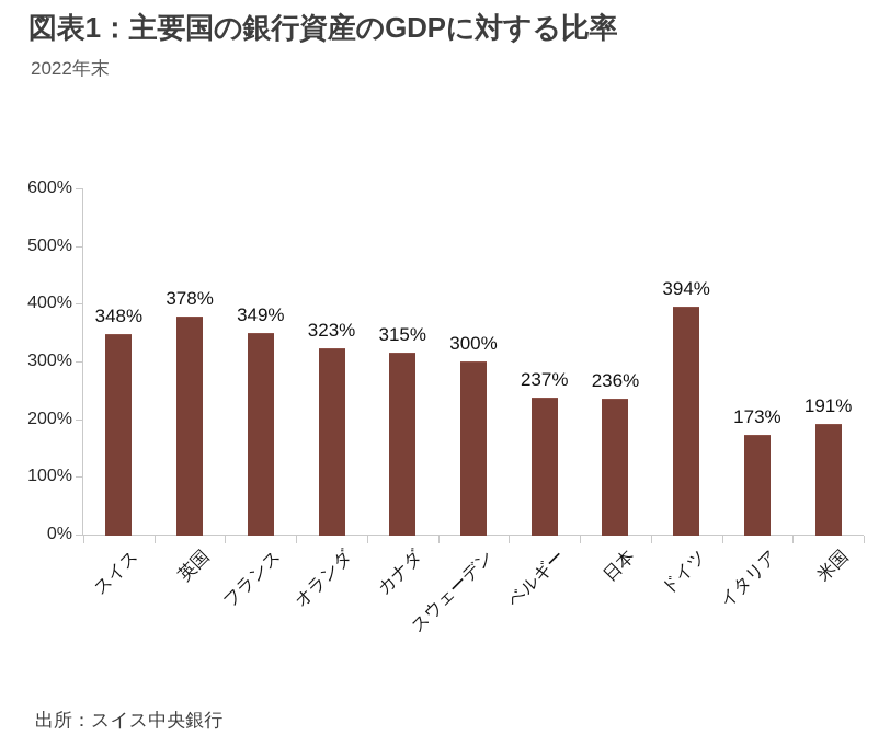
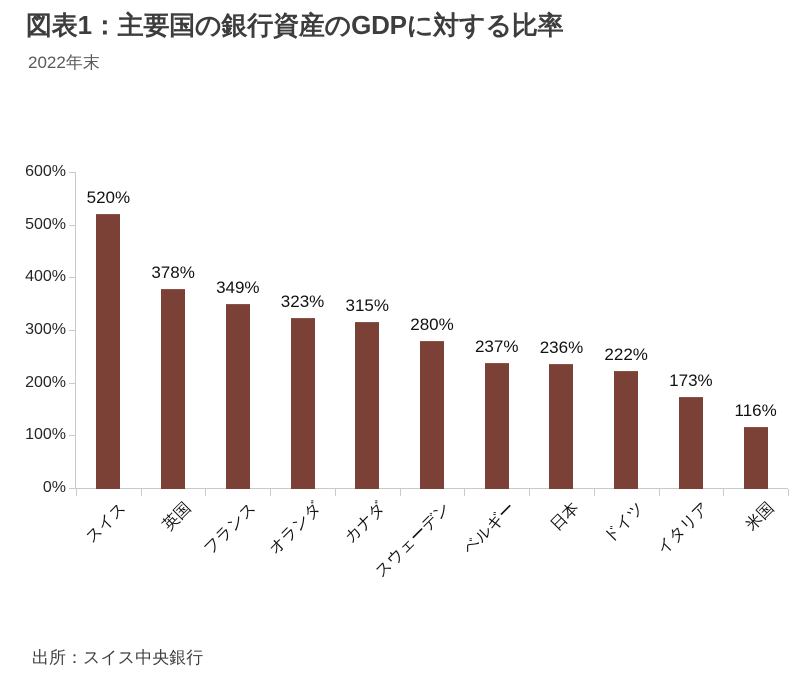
スイス: 348% -> 520%
スウェーデン: 300% -> 280%
ドイツ: 394% -> 222%
米国: 191% -> 116%
